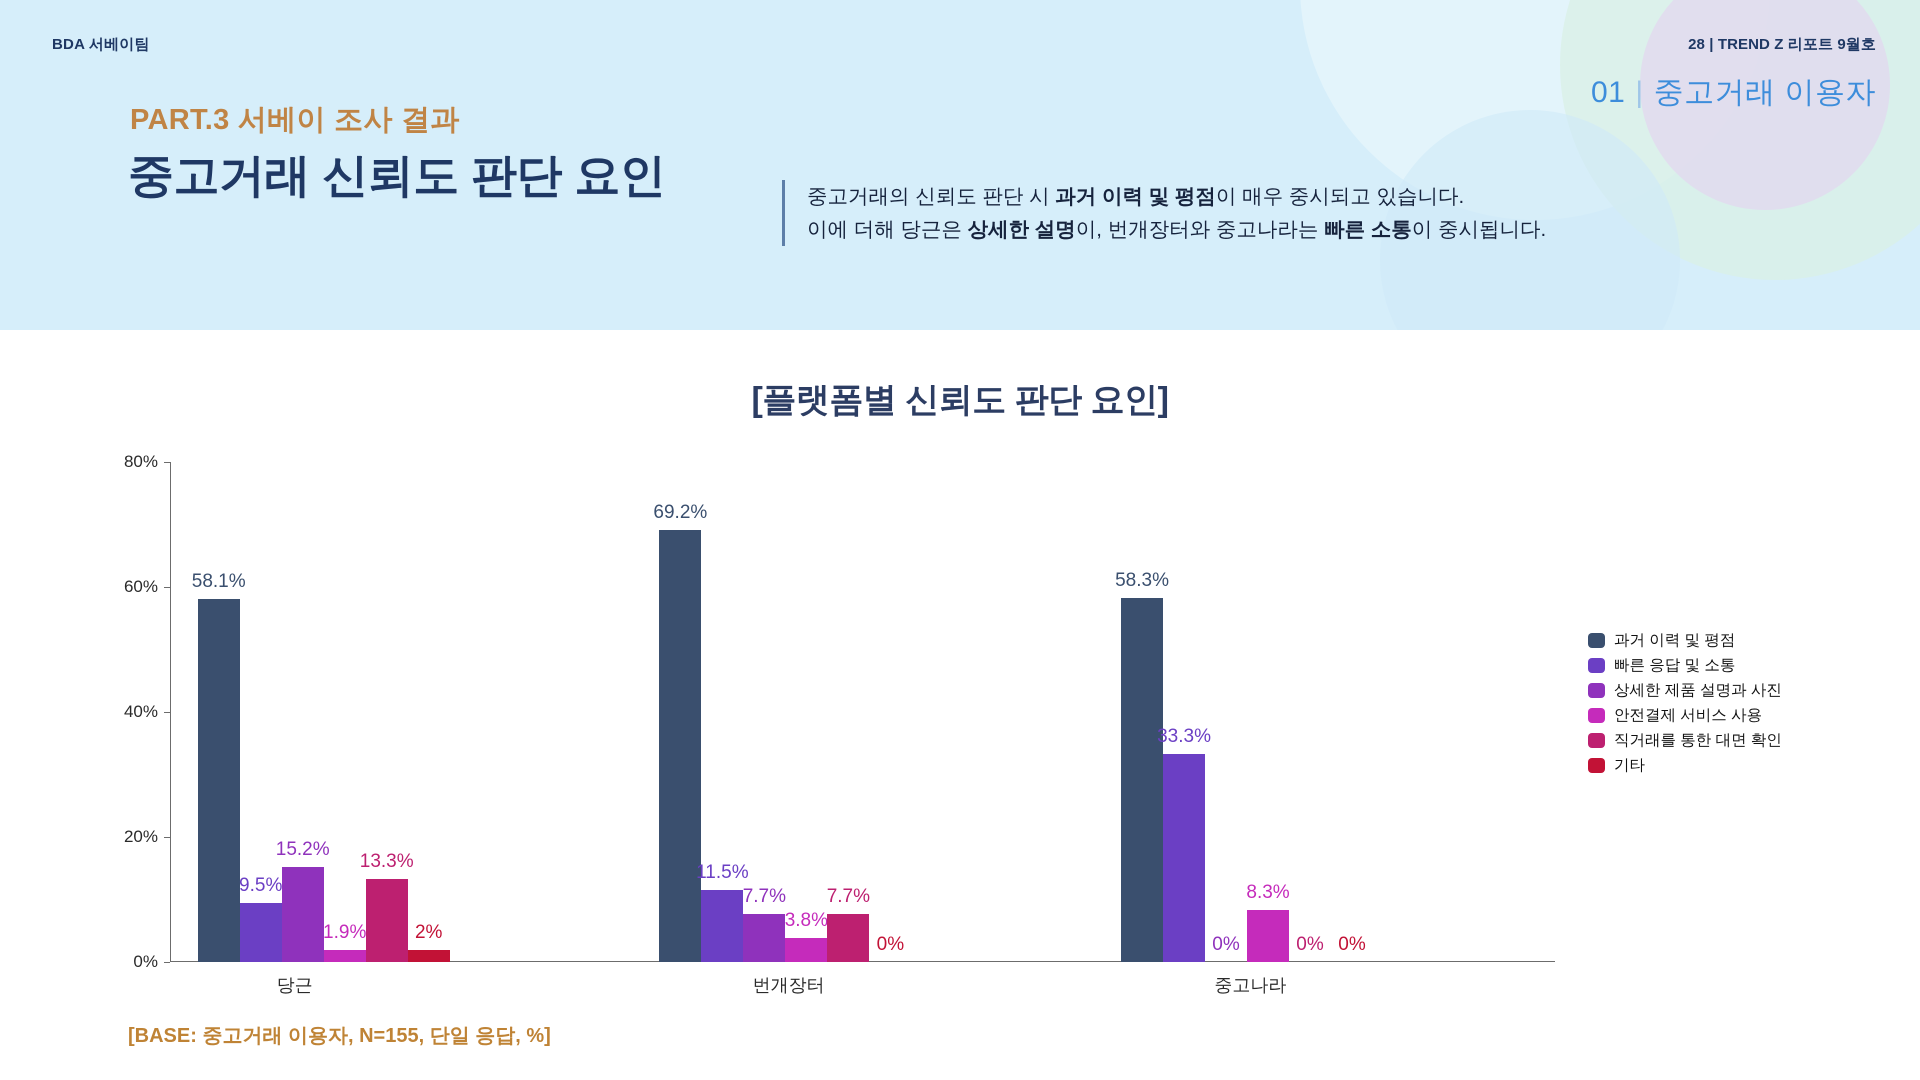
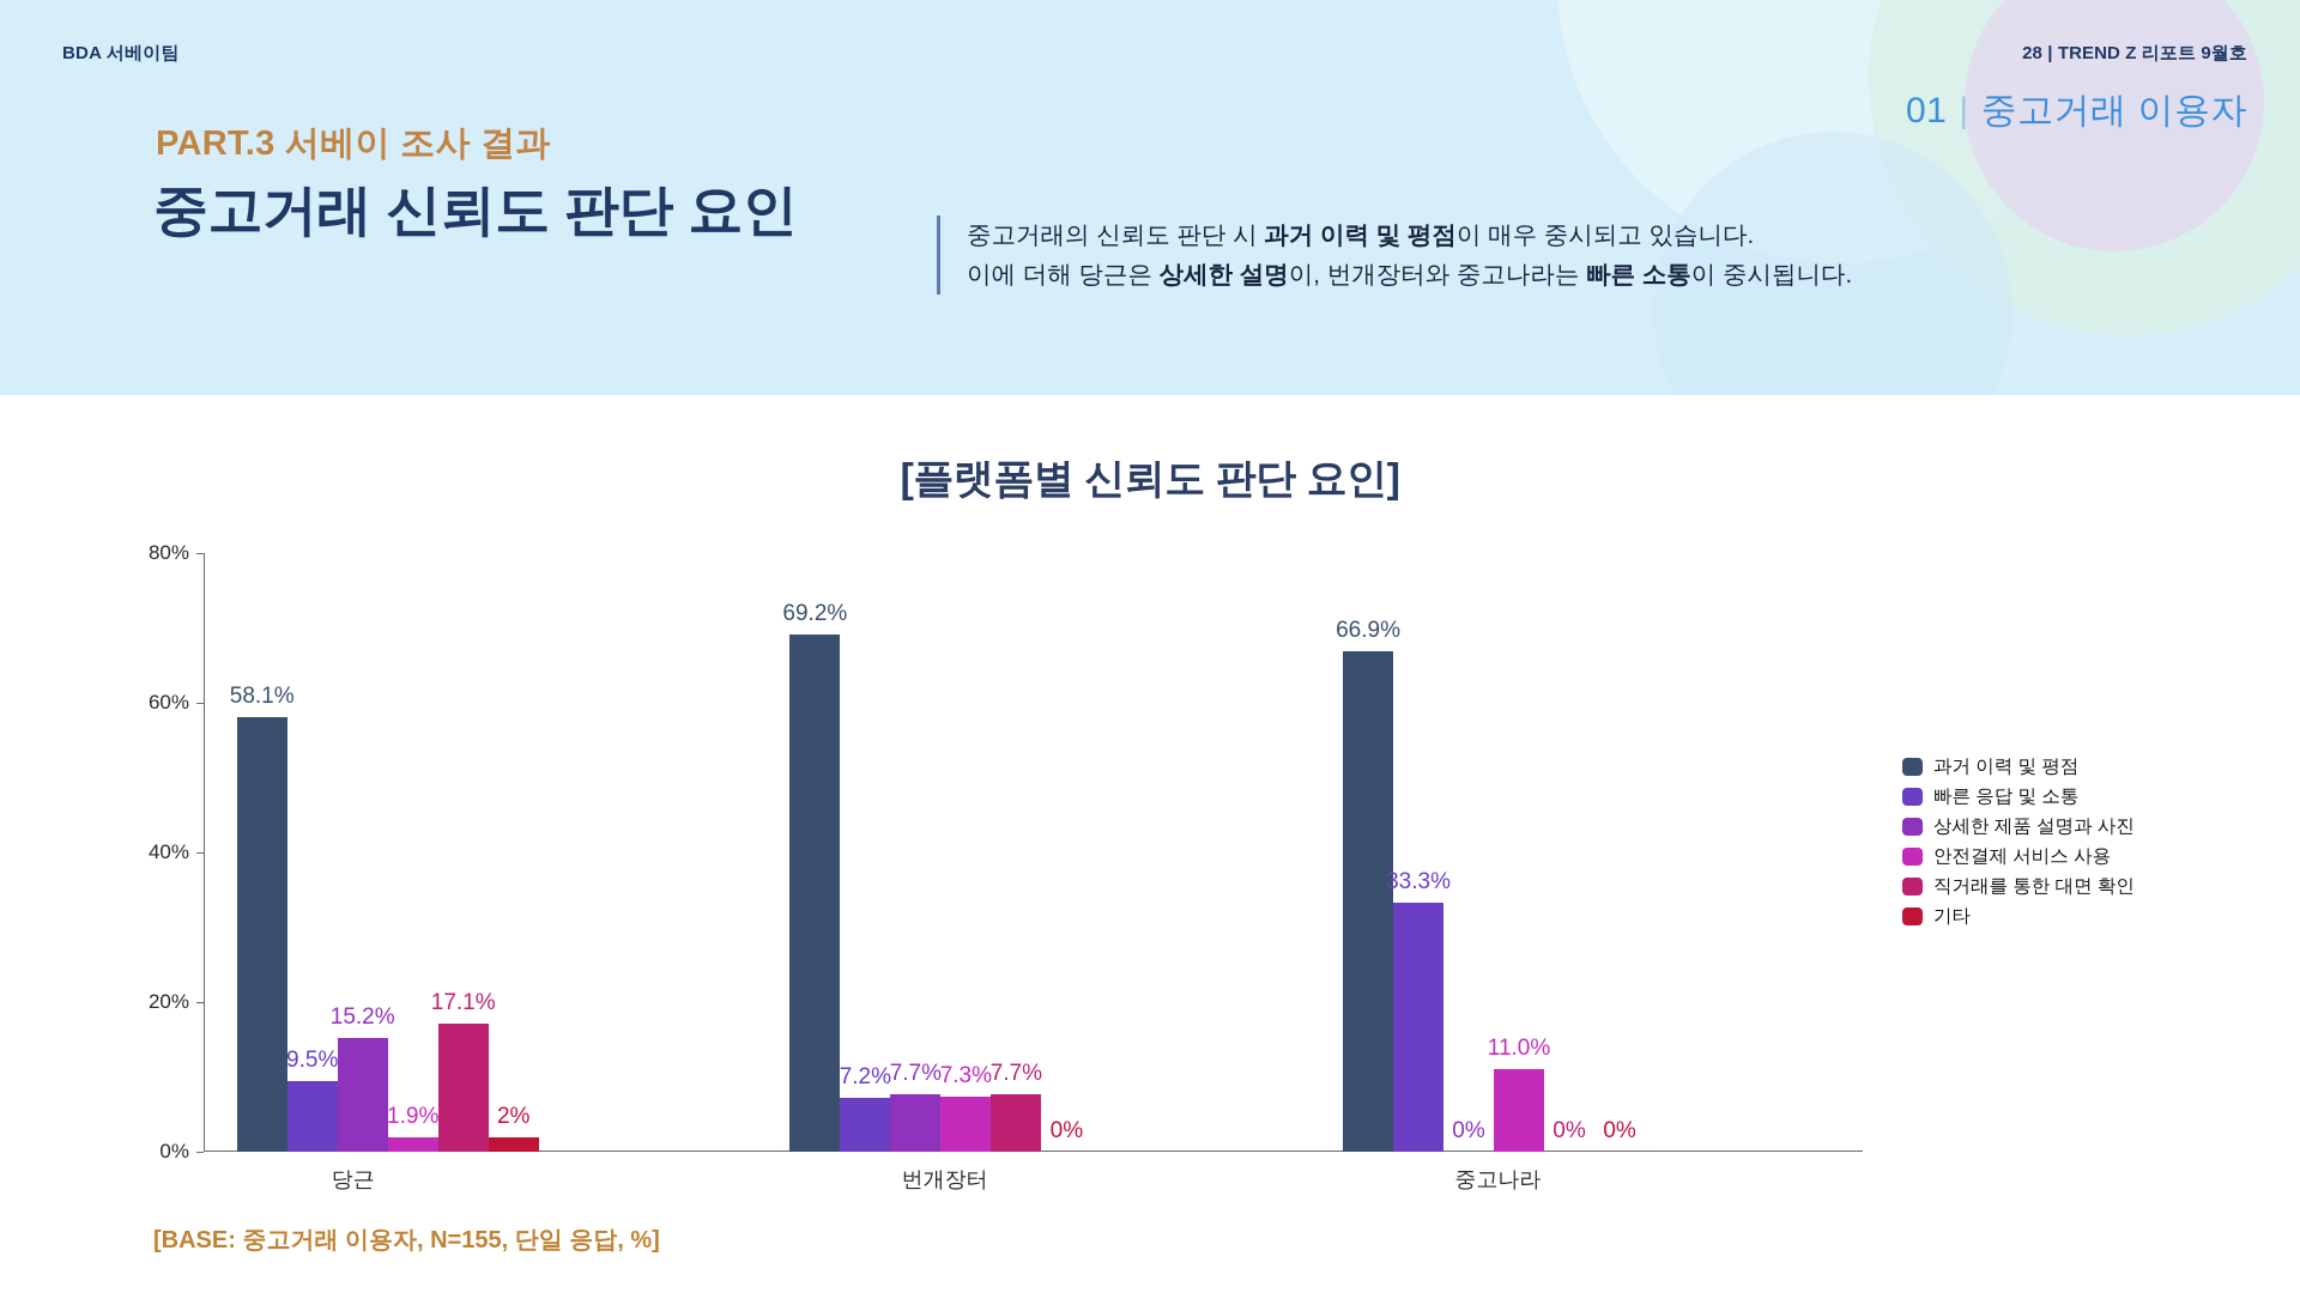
직거래를 통한 대면 확인/당근: 13.3% -> 17.1%
빠른 응답 및 소통/번개장터: 11.5% -> 7.2%
안전결제 서비스 사용/번개장터: 3.8% -> 7.3%
과거 이력 및 평점/중고나라: 58.3% -> 66.9%
안전결제 서비스 사용/중고나라: 8.3% -> 11.0%
